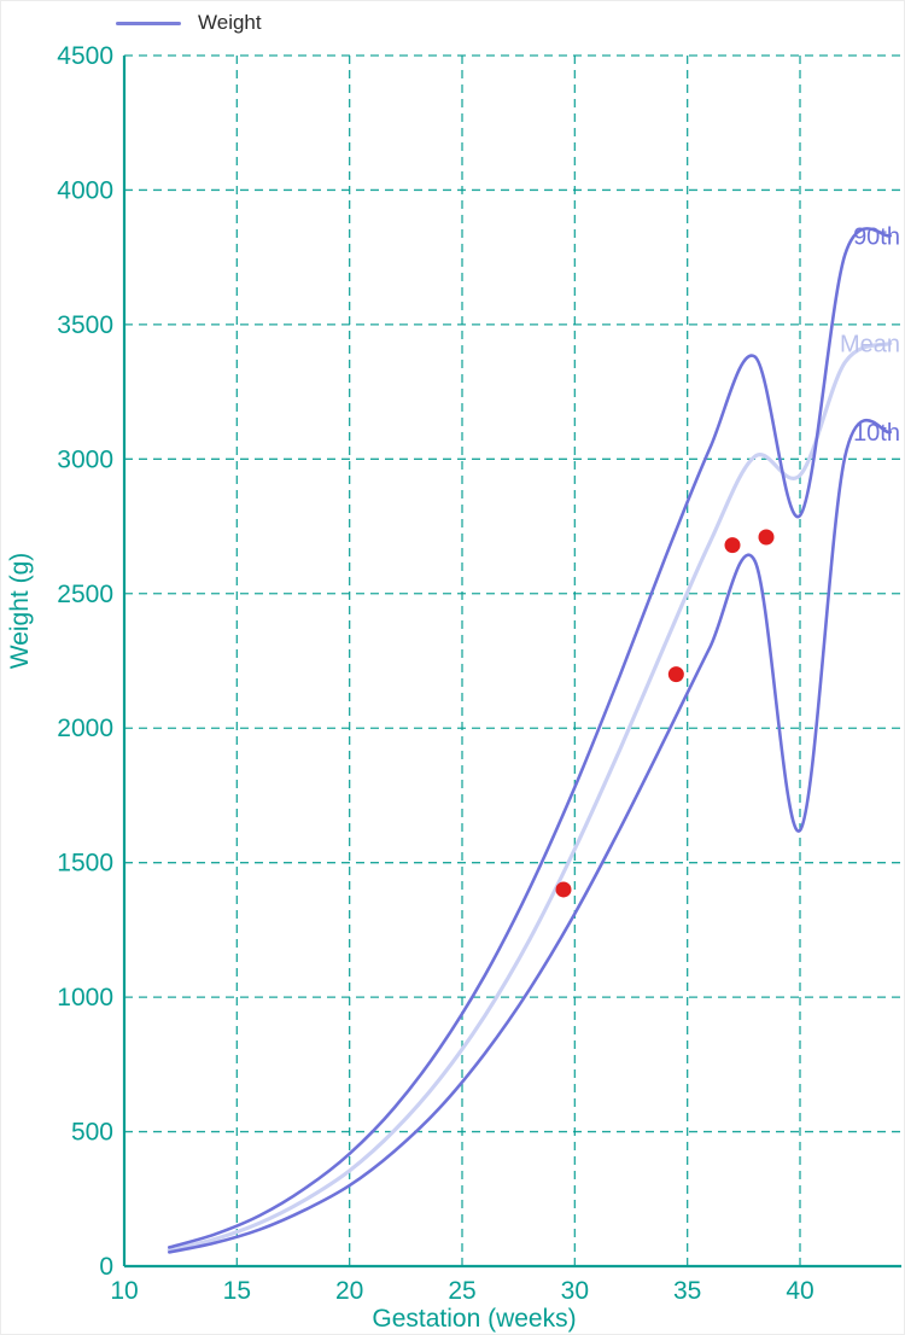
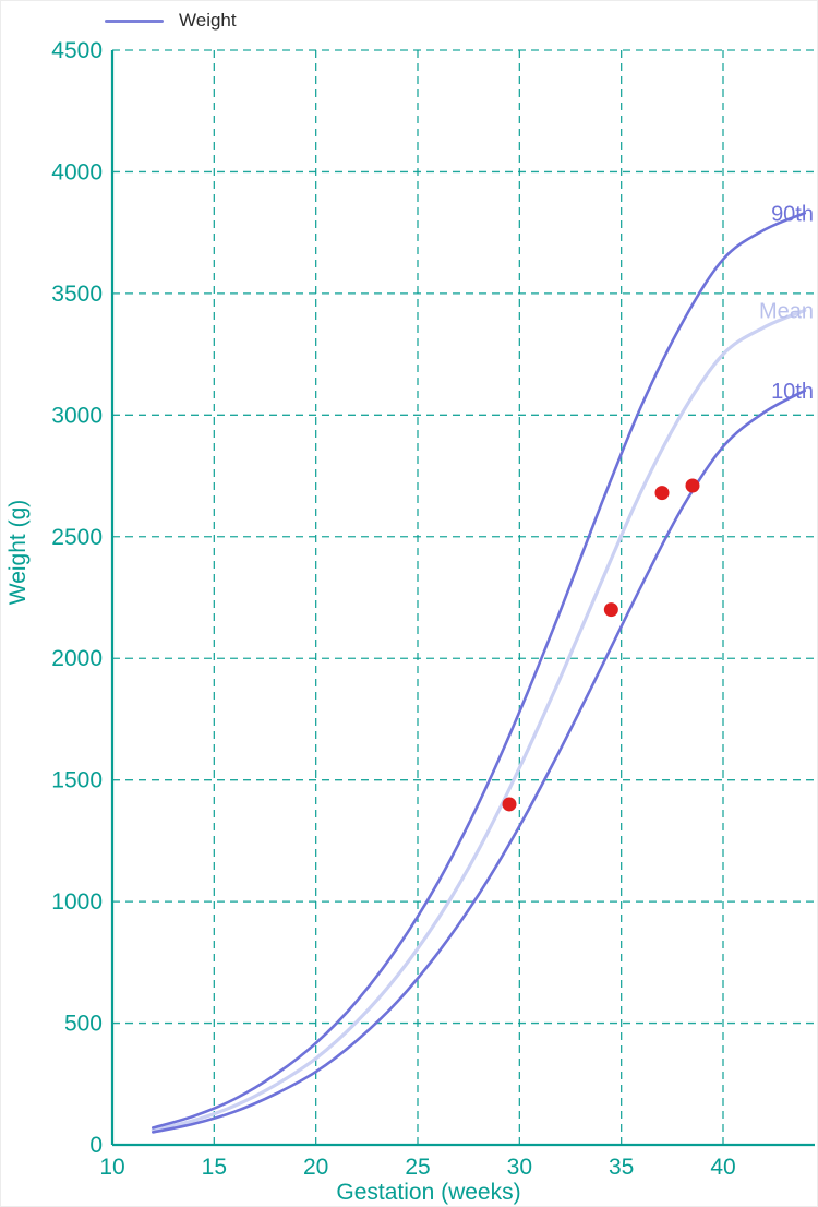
90th/40: 2790 -> 3640
Mean/40: 2940 -> 3250
10th/40: 1620 -> 2870
